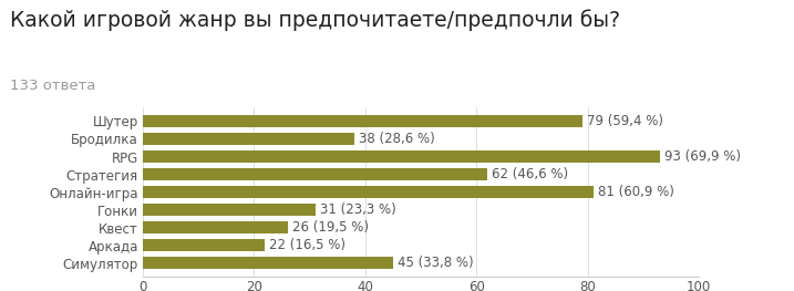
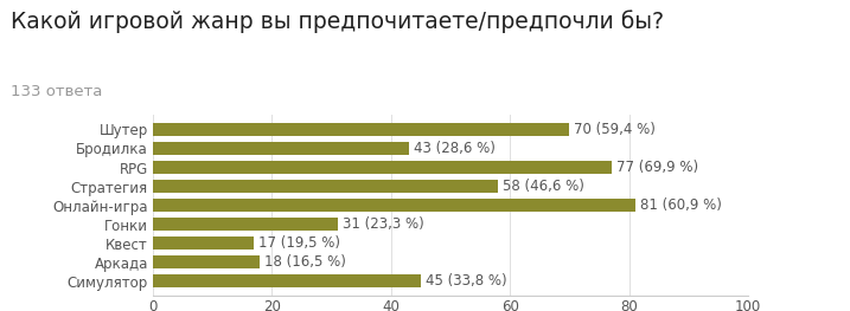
Шутер: 79 -> 70
Бродилка: 38 -> 43
RPG: 93 -> 77
Стратегия: 62 -> 58
Квест: 26 -> 17
Аркада: 22 -> 18
